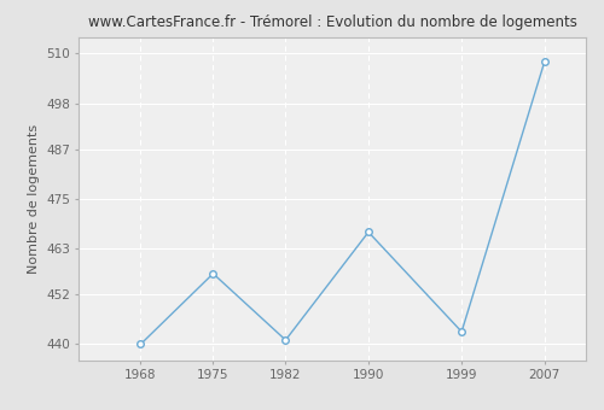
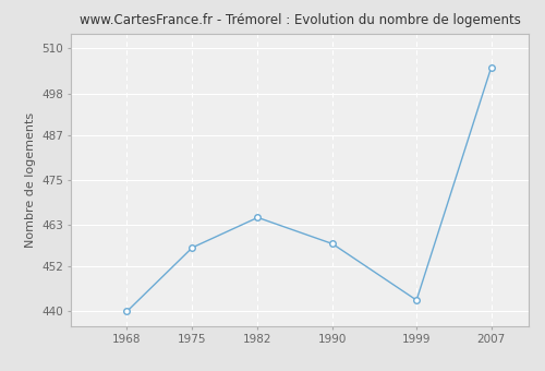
1982: 441 -> 465
1990: 467 -> 458
2007: 508 -> 505
